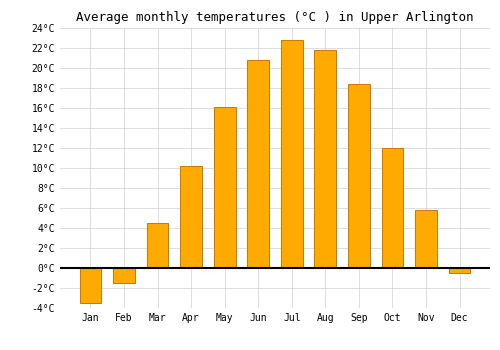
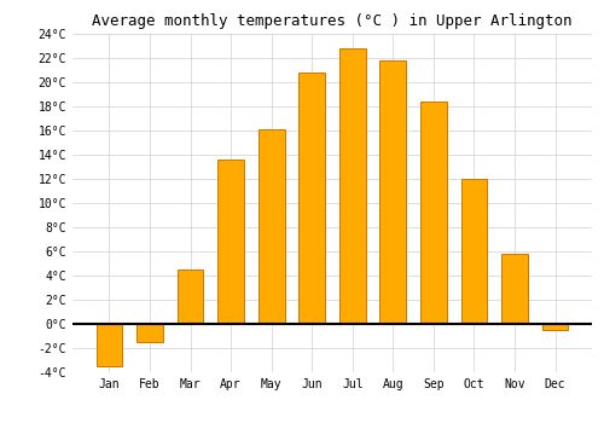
Apr: 10.2°C -> 13.6°C
